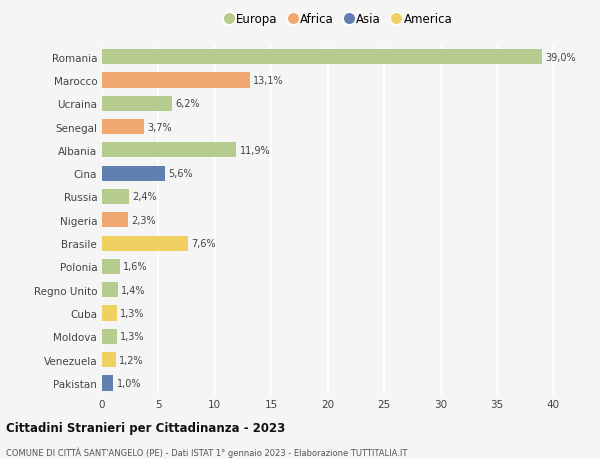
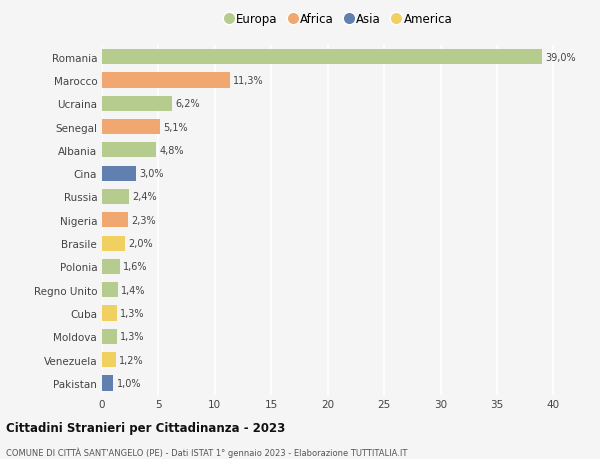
Marocco: 13,1% -> 11,3%
Senegal: 3,7% -> 5,1%
Albania: 11,9% -> 4,8%
Cina: 5,6% -> 3,0%
Brasile: 7,6% -> 2,0%
